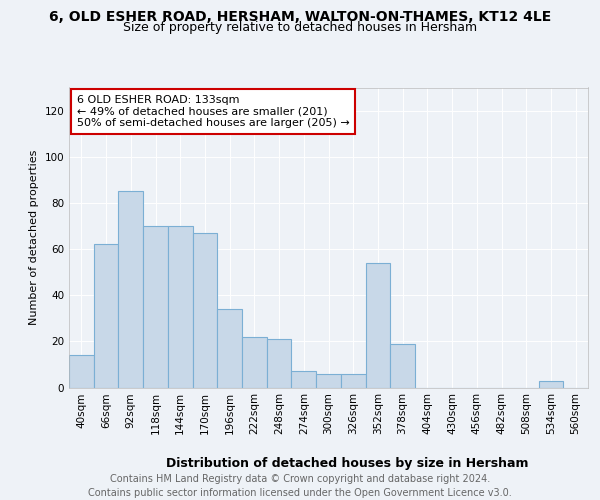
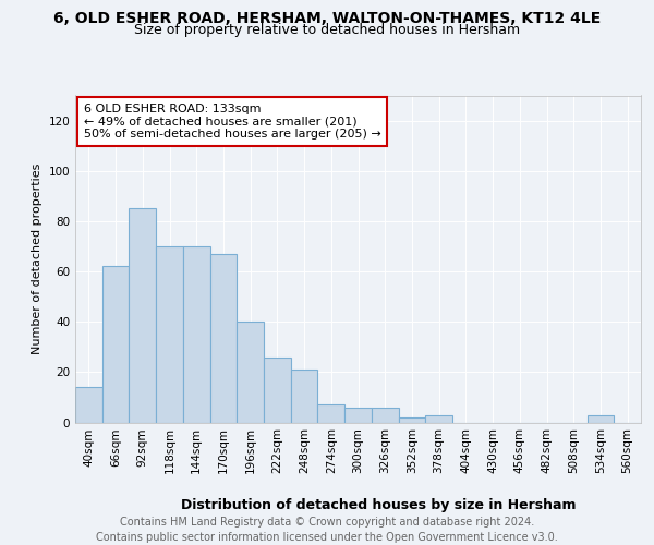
196sqm: 34 -> 40
222sqm: 22 -> 26
352sqm: 54 -> 2
378sqm: 19 -> 3
